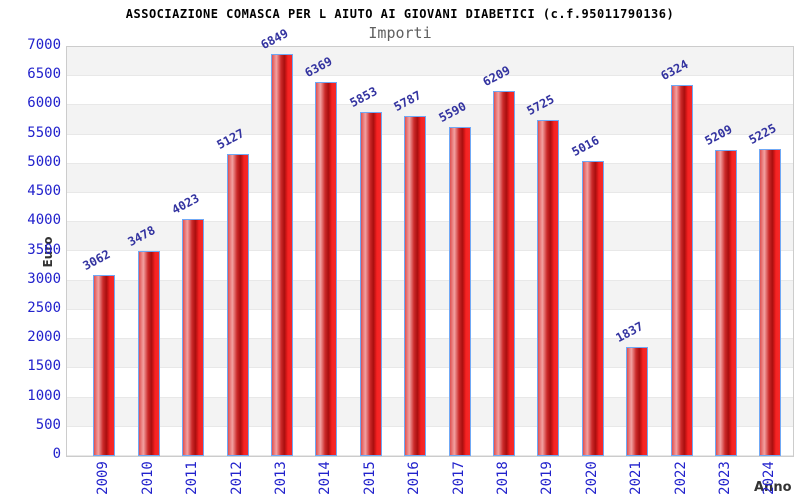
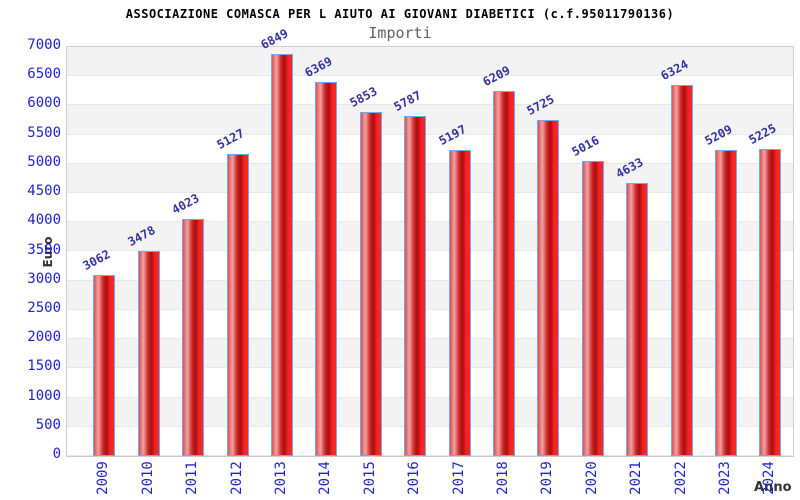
2017: 5590 -> 5197
2021: 1837 -> 4633
